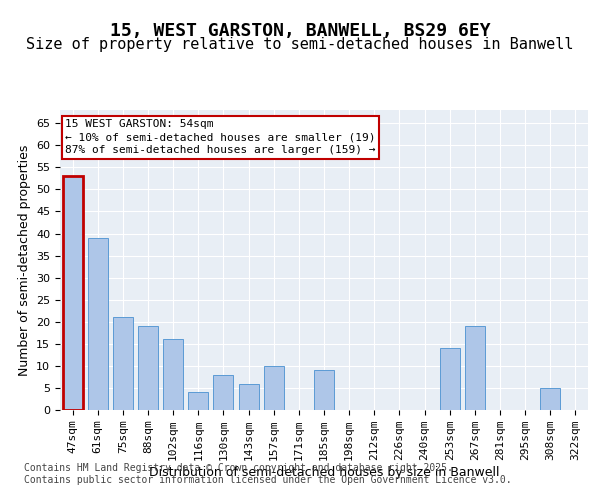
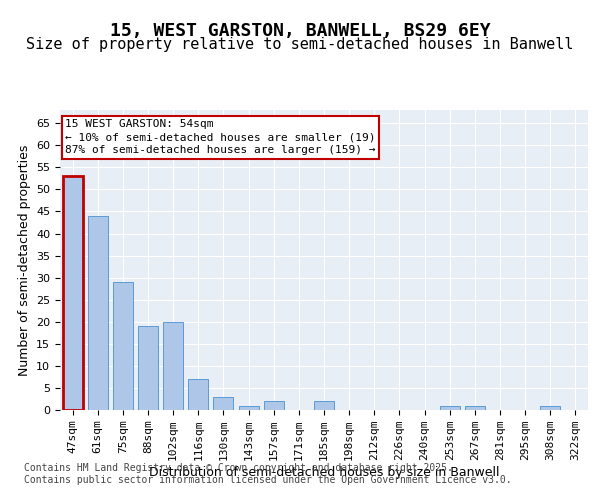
61sqm: 39 -> 44
75sqm: 21 -> 29
102sqm: 16 -> 20
116sqm: 4 -> 7
130sqm: 8 -> 3
143sqm: 6 -> 1
157sqm: 10 -> 2
185sqm: 9 -> 2
253sqm: 14 -> 1
267sqm: 19 -> 1
308sqm: 5 -> 1
